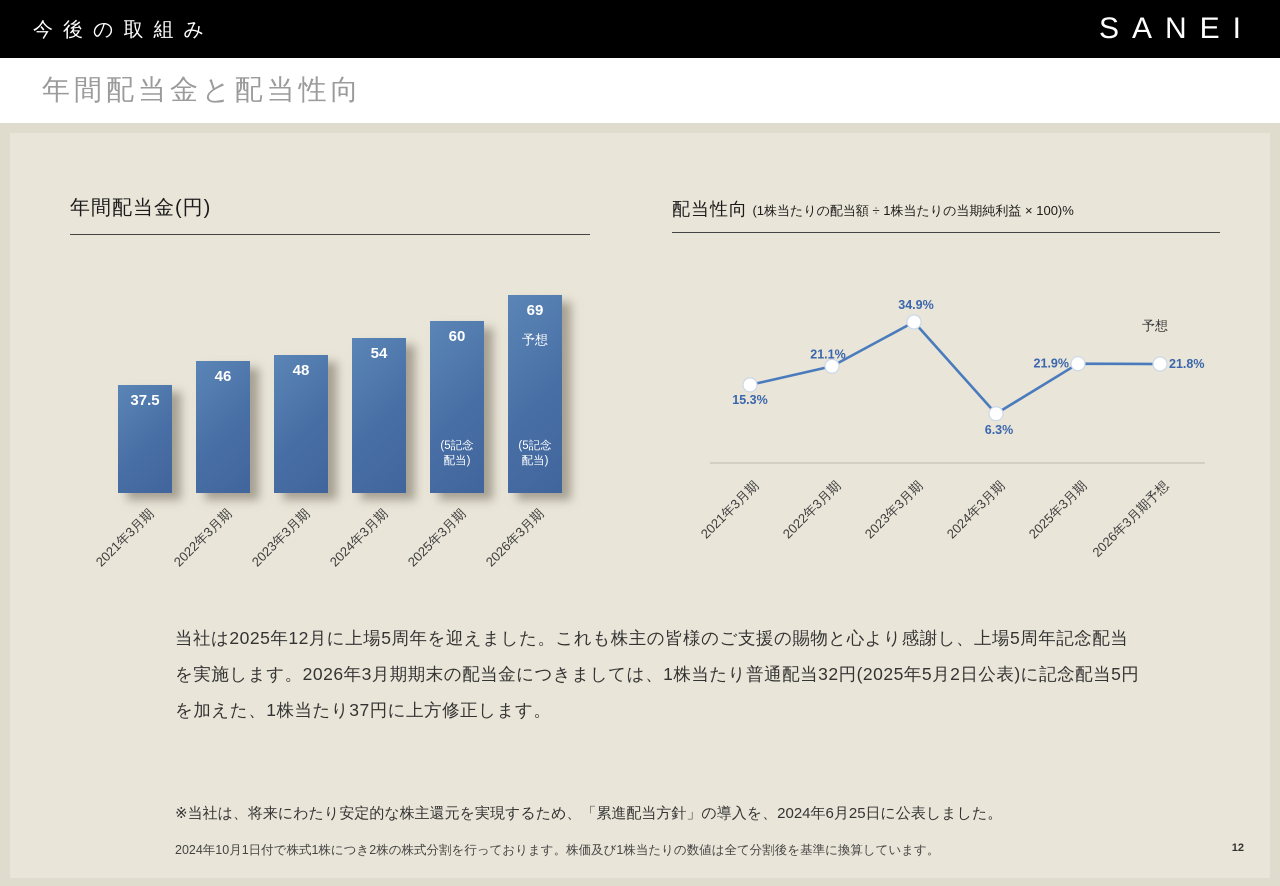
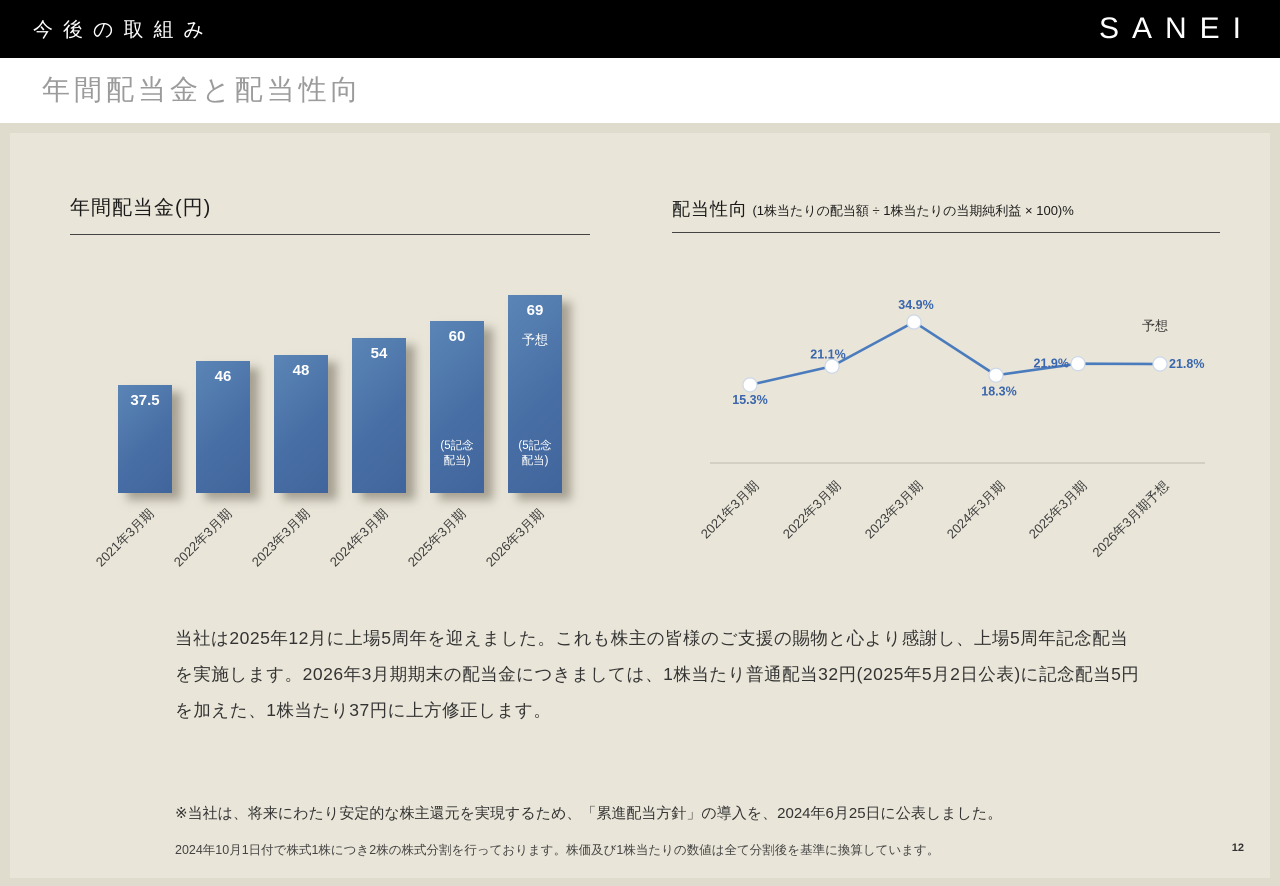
配当性向/2024年3月期: 6.3% -> 18.3%
